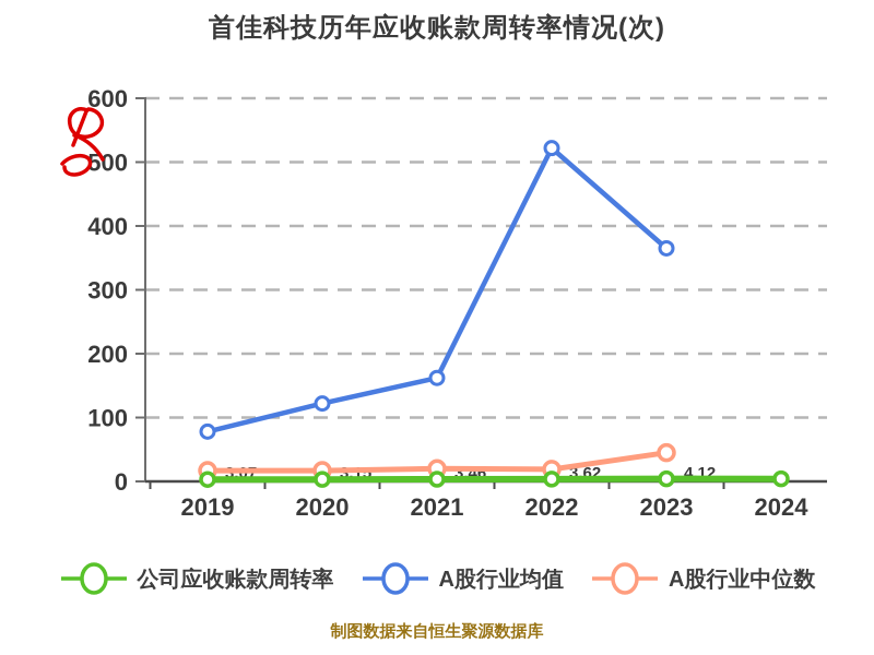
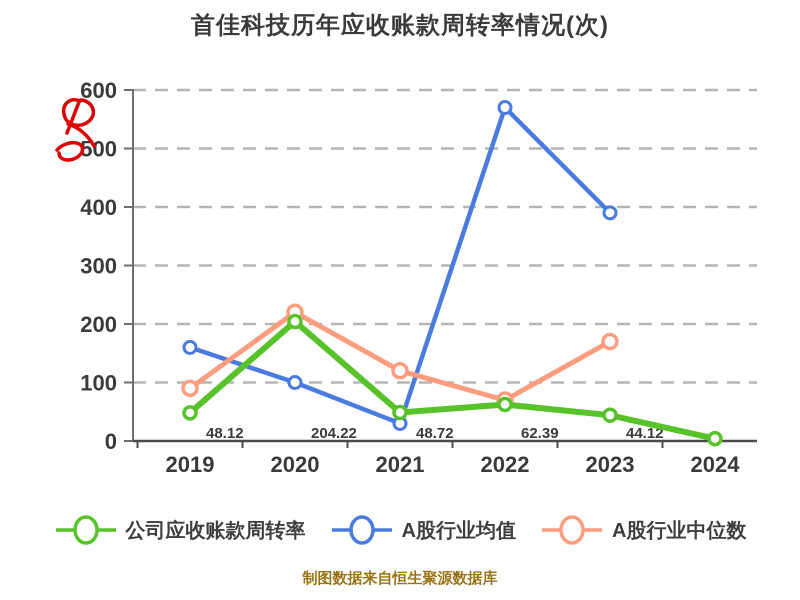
公司应收账款周转率/2019: 3.07 -> 48.12
A股行业均值/2019: 80 -> 160
A股行业中位数/2019: 20 -> 90
公司应收账款周转率/2020: 3.15 -> 204.22
A股行业均值/2020: 120 -> 100
A股行业中位数/2020: 20 -> 220
公司应收账款周转率/2021: 3.46 -> 48.72
A股行业均值/2021: 160 -> 30
A股行业中位数/2021: 20 -> 120
公司应收账款周转率/2022: 3.62 -> 62.39
A股行业均值/2022: 520 -> 570
A股行业中位数/2022: 20 -> 70
公司应收账款周转率/2023: 4.12 -> 44.12
A股行业均值/2023: 360 -> 390
A股行业中位数/2023: 40 -> 170
